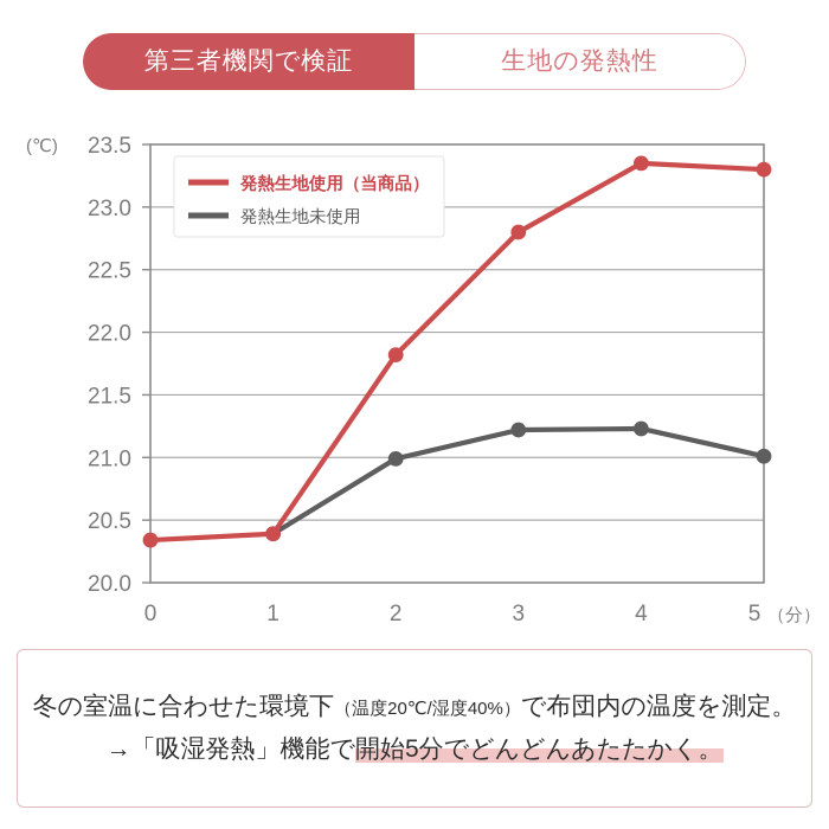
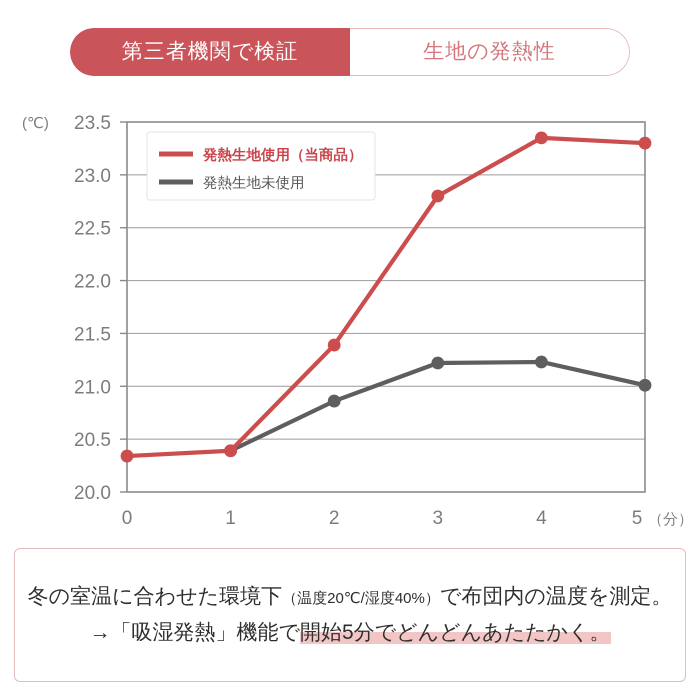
発熱生地使用（当商品）/2: 21.82 -> 21.39
発熱生地未使用/2: 20.99 -> 20.86
